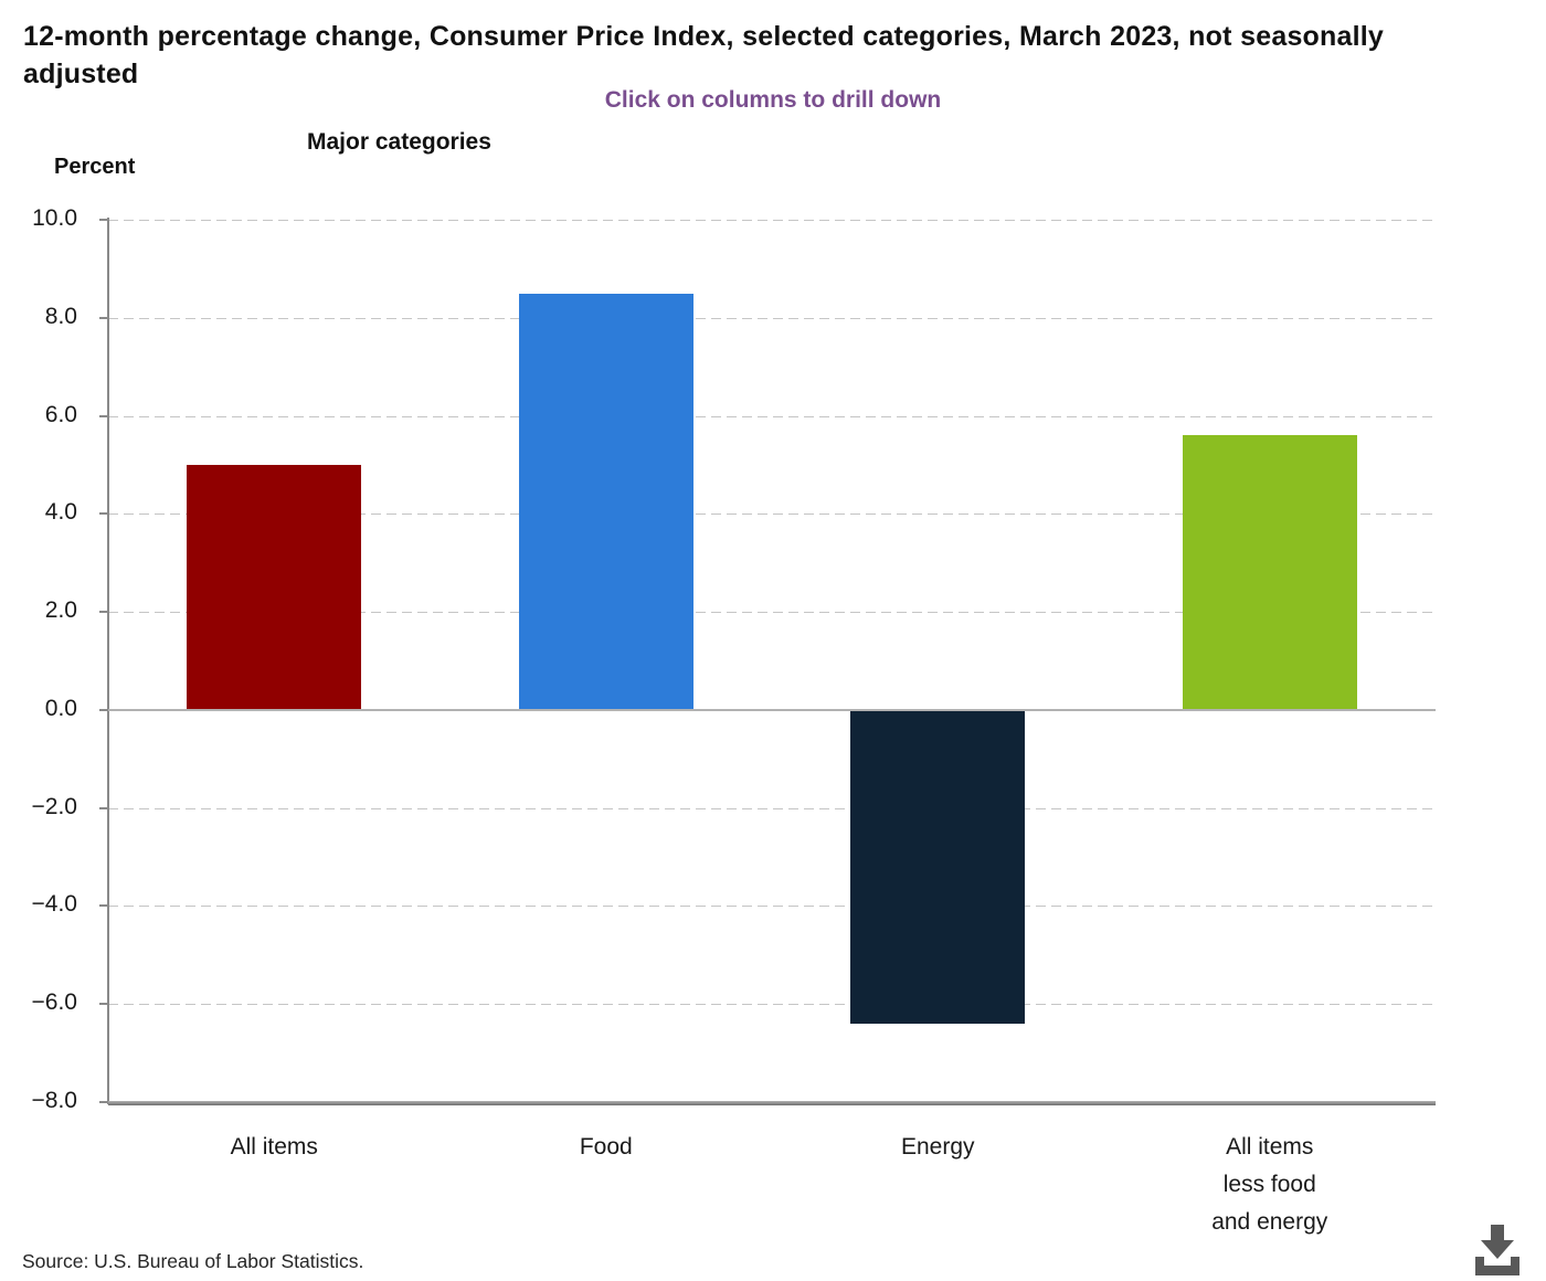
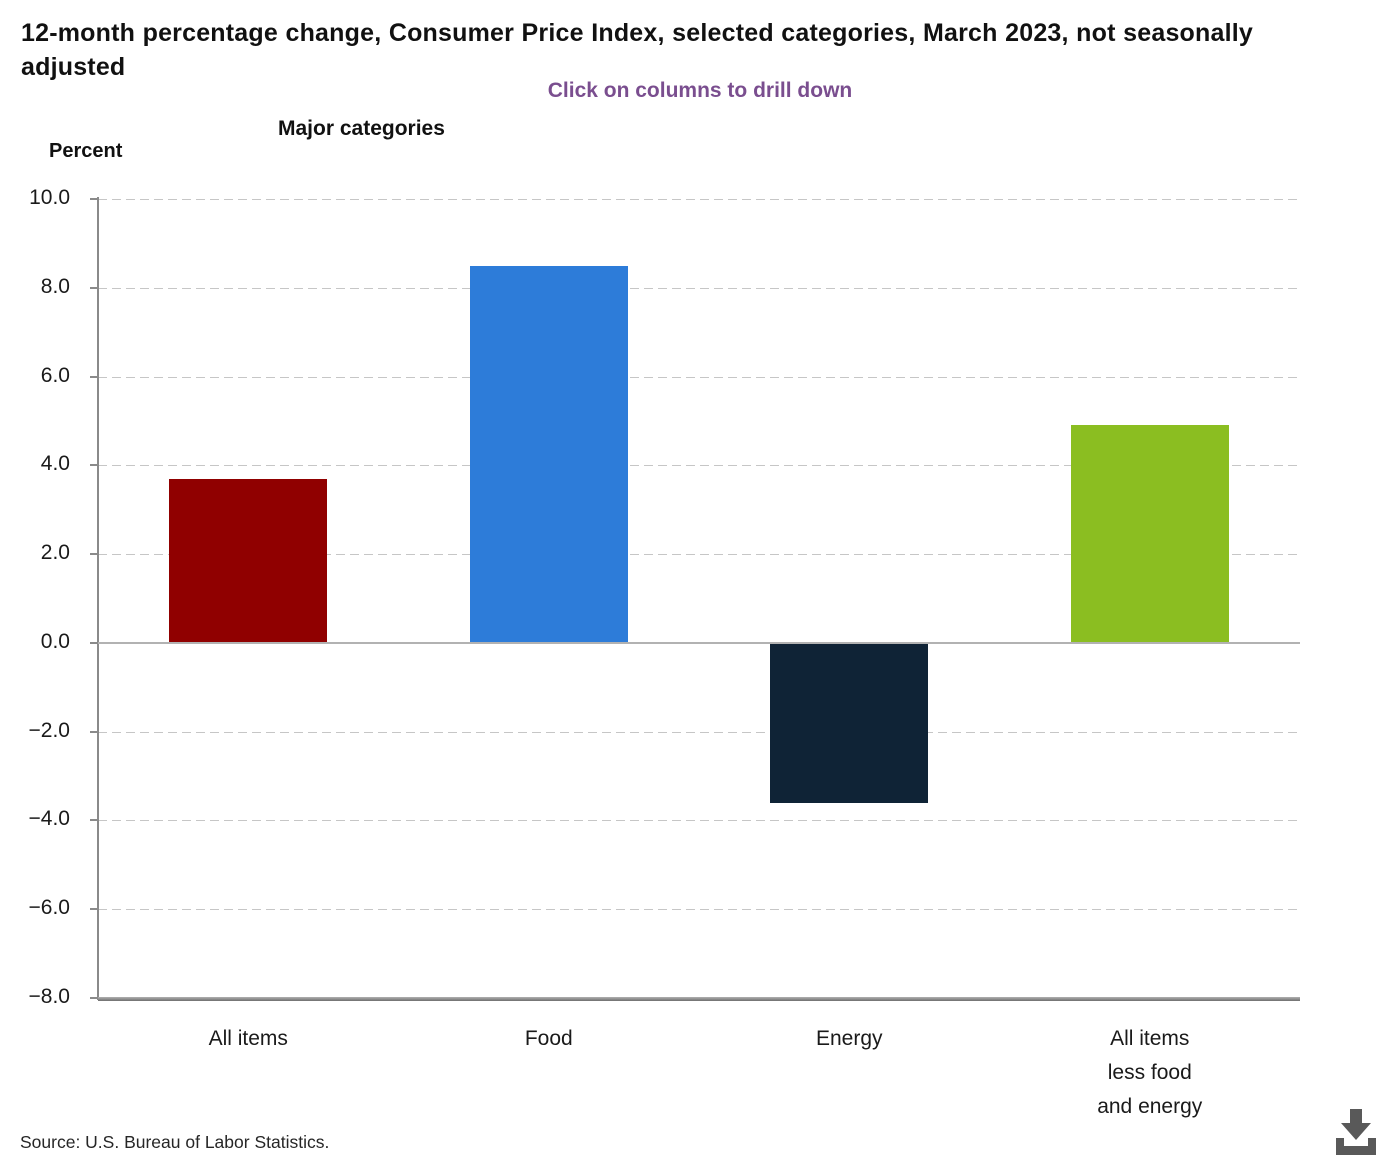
All items: 5.0 -> 3.7
Energy: -6.4 -> -3.6
All items less food and energy: 5.6 -> 4.9
